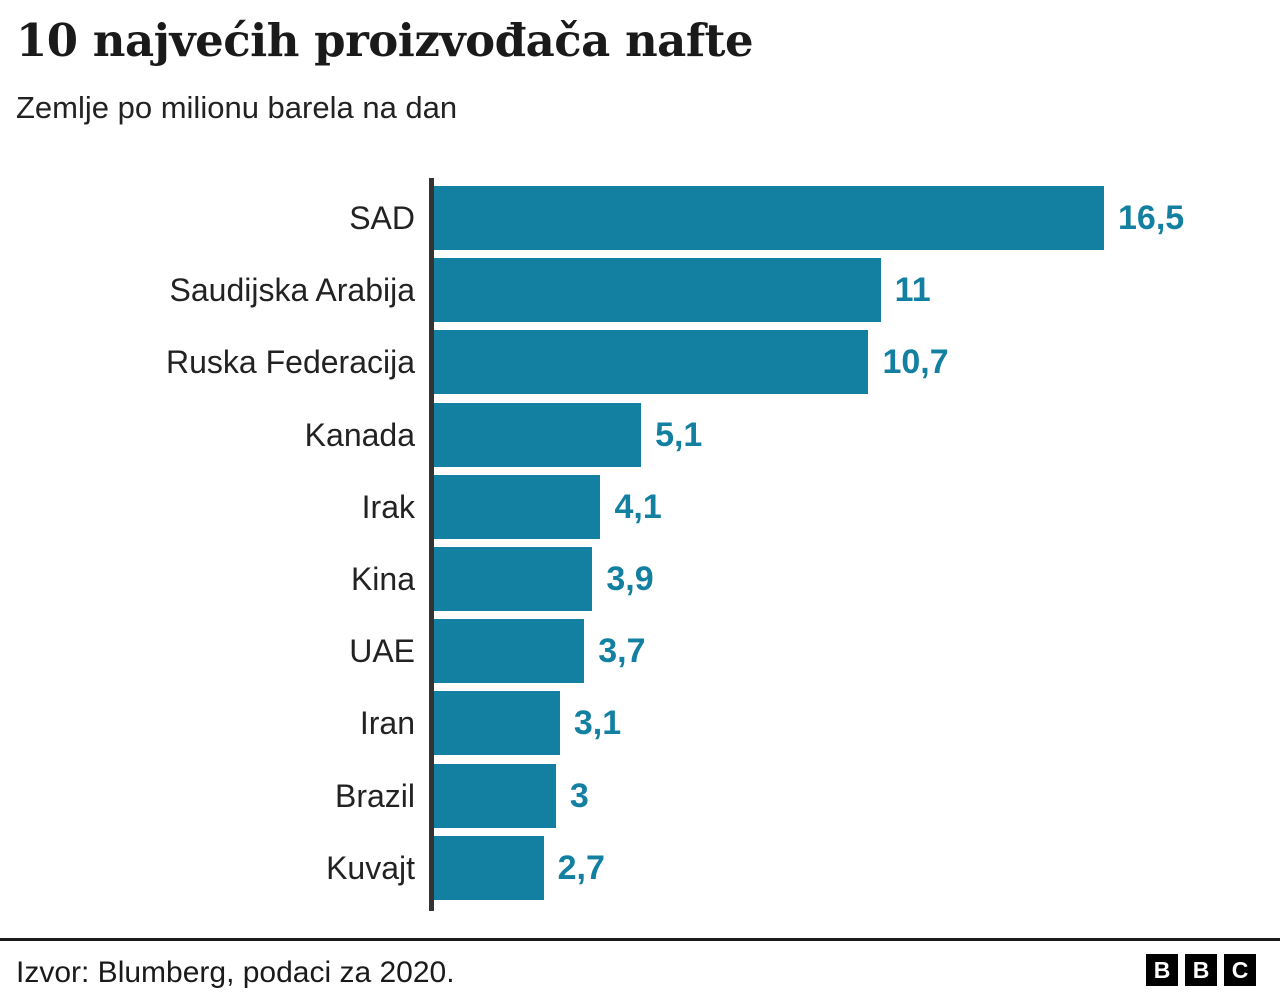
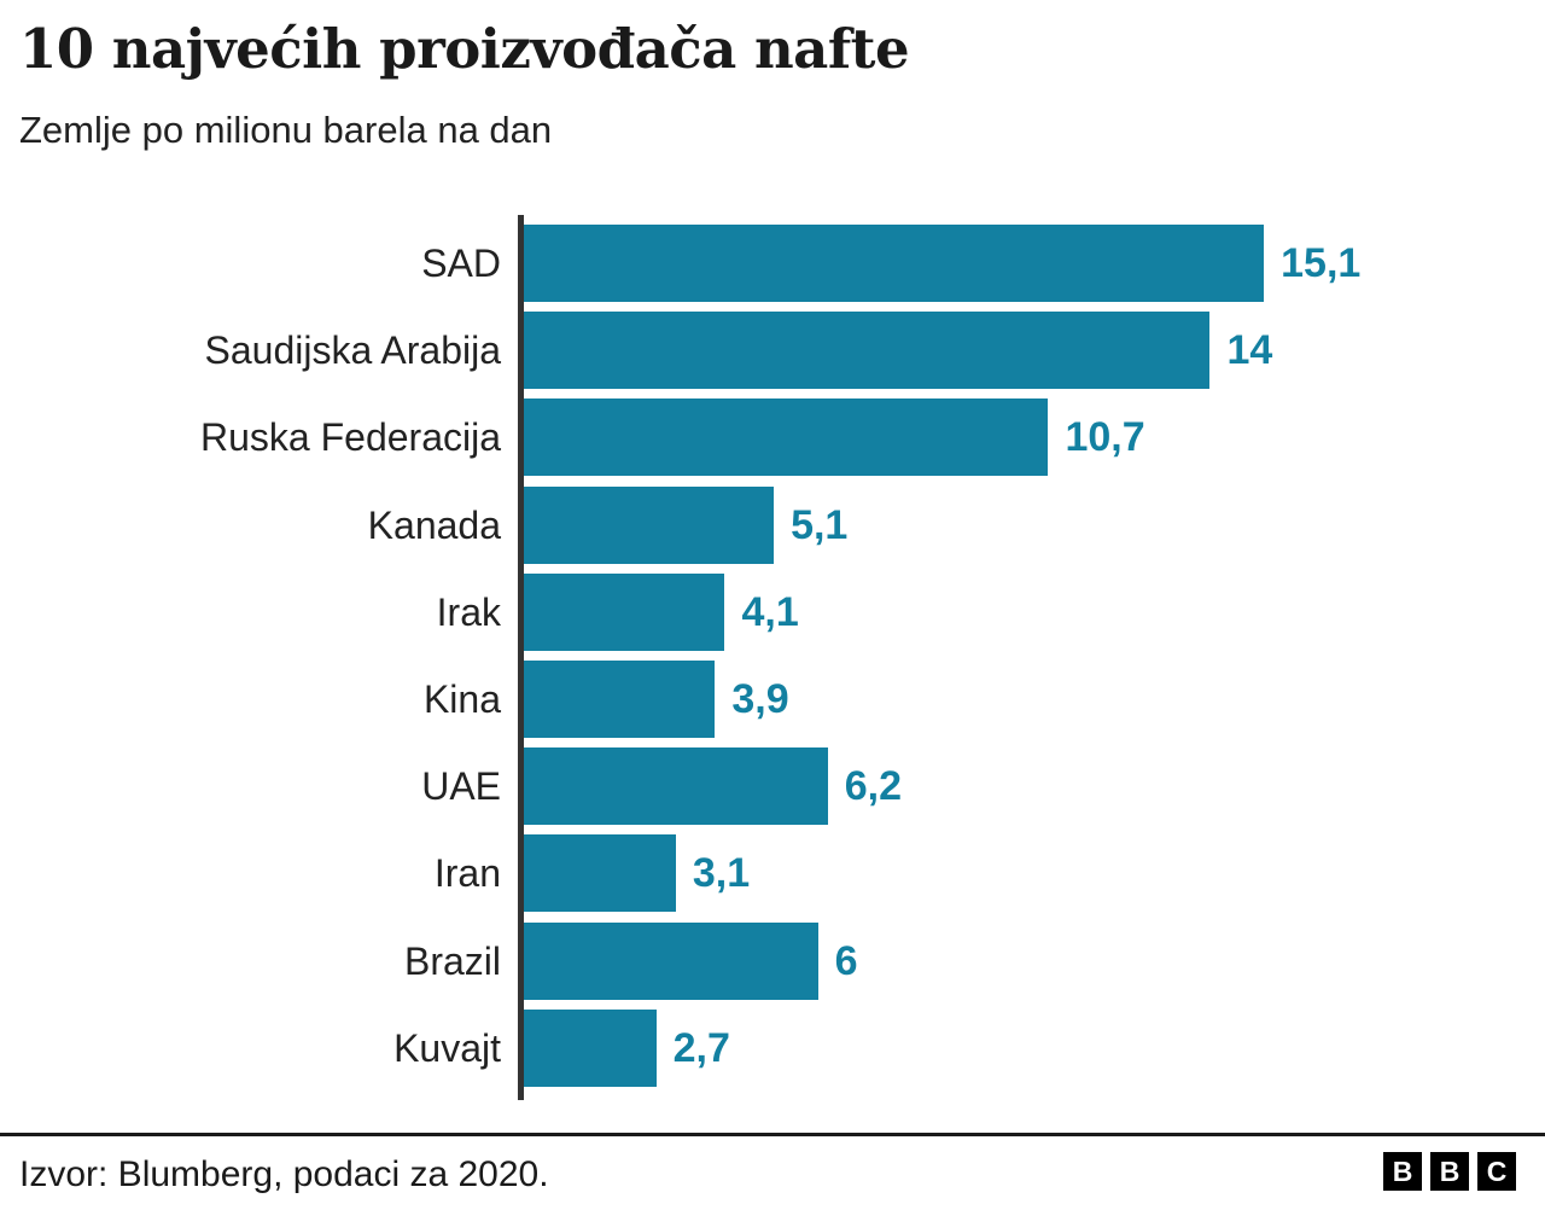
SAD: 16,5 -> 15,1
Saudijska Arabija: 11 -> 14
UAE: 3,7 -> 6,2
Brazil: 3 -> 6
